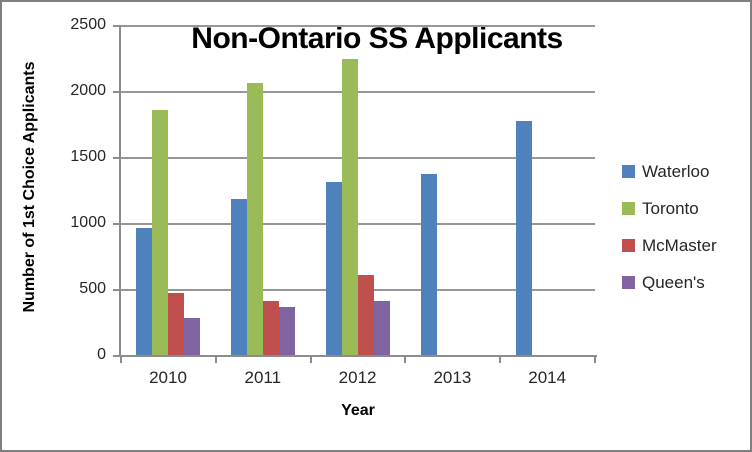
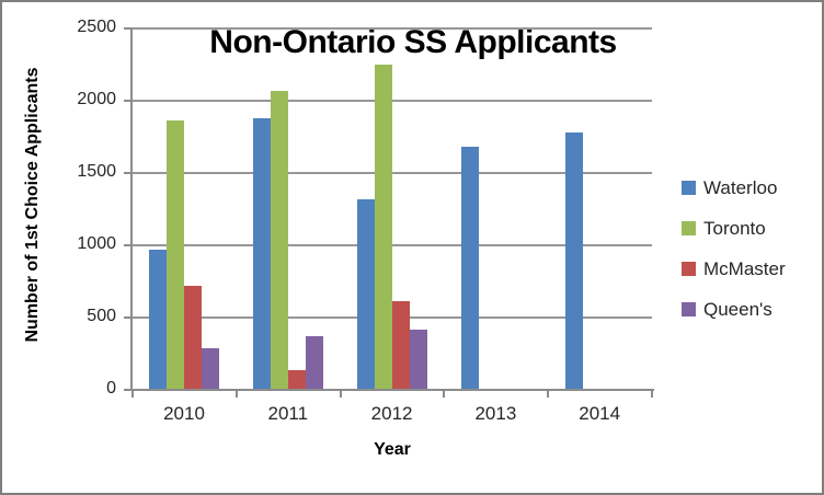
McMaster/2010: 480 -> 720
Waterloo/2011: 1190 -> 1880
McMaster/2011: 420 -> 140
Waterloo/2013: 1380 -> 1680
